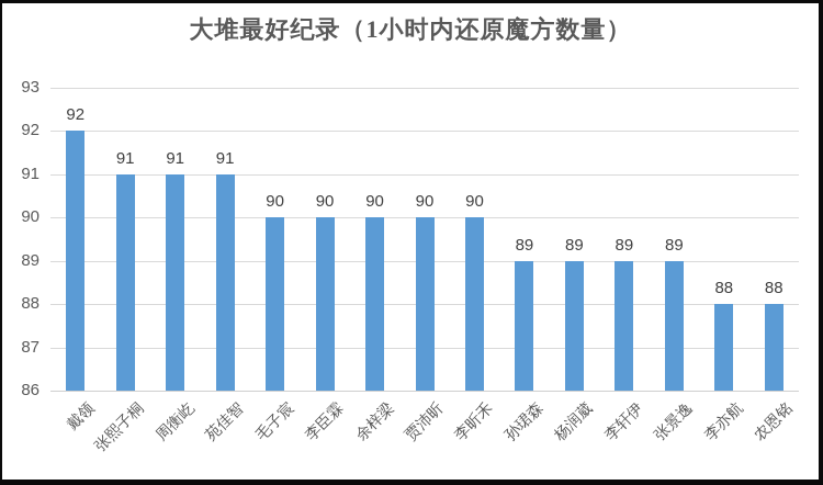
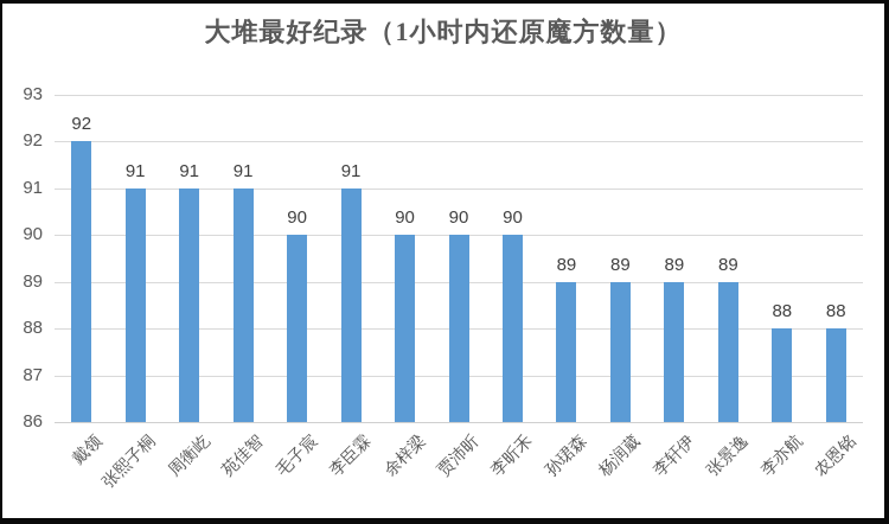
李臣霖: 90 -> 91
